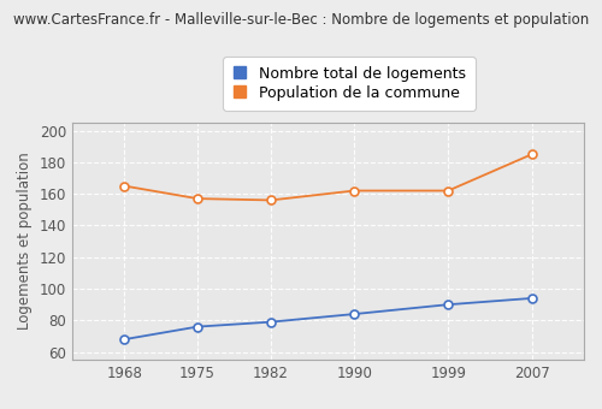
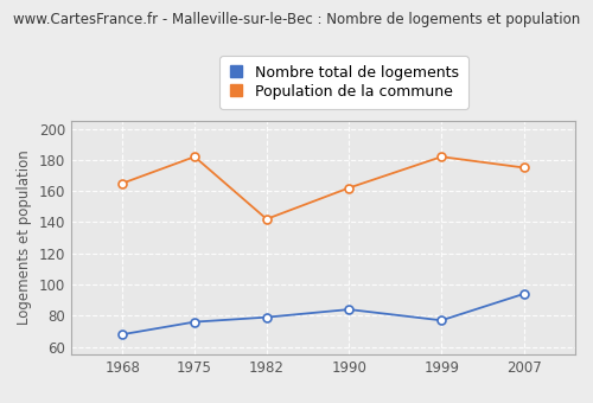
Population de la commune/1975: 157 -> 182
Population de la commune/1982: 156 -> 142
Nombre total de logements/1999: 90 -> 77
Population de la commune/1999: 162 -> 182
Population de la commune/2007: 185 -> 175
